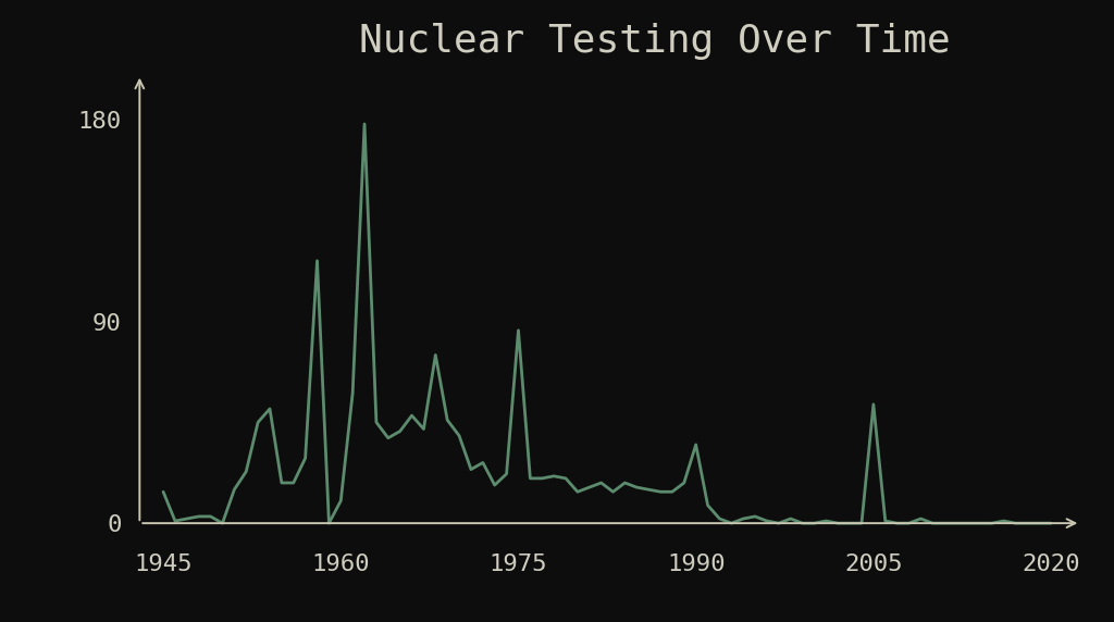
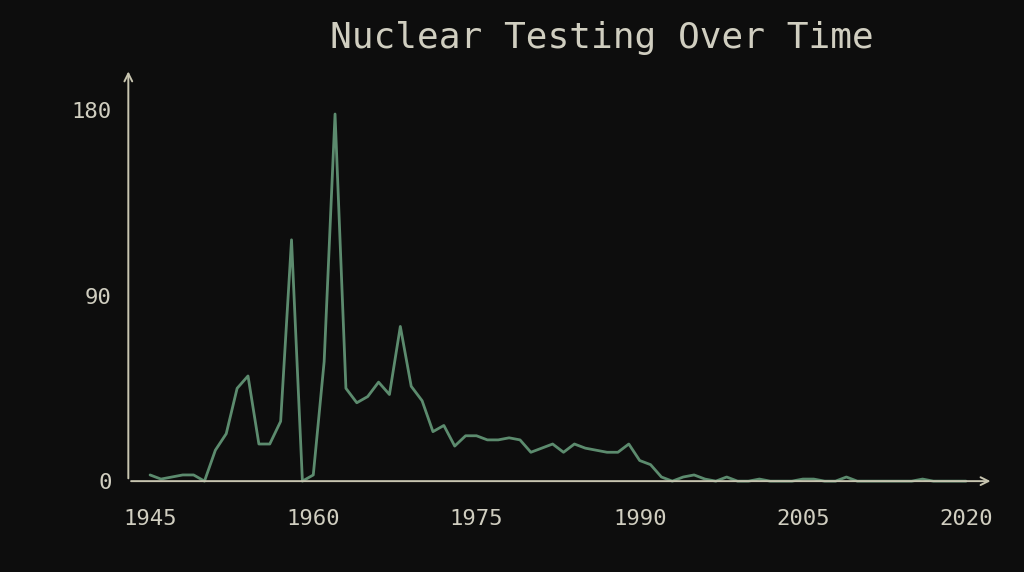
1945: 14 -> 3
1960: 10 -> 3
1975: 86 -> 22
1990: 35 -> 10
2005: 53 -> 1
